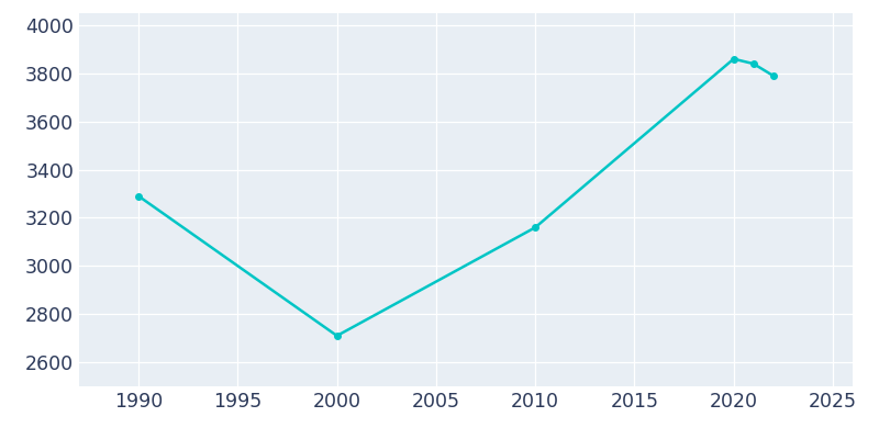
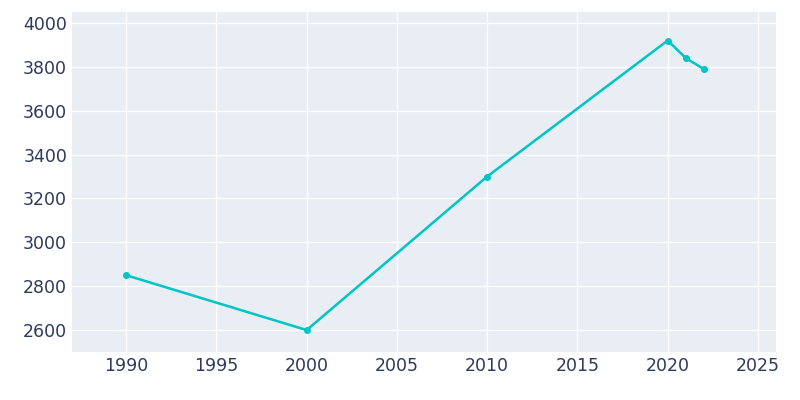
1990: 3290 -> 2850
2000: 2710 -> 2600
2010: 3160 -> 3300
2020: 3860 -> 3920
